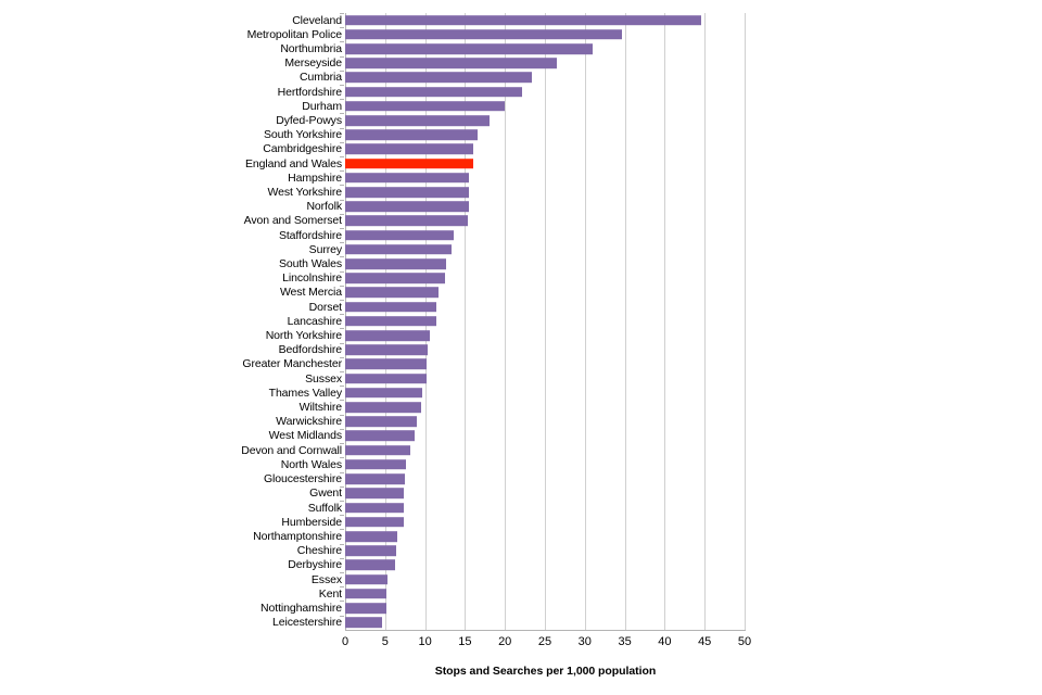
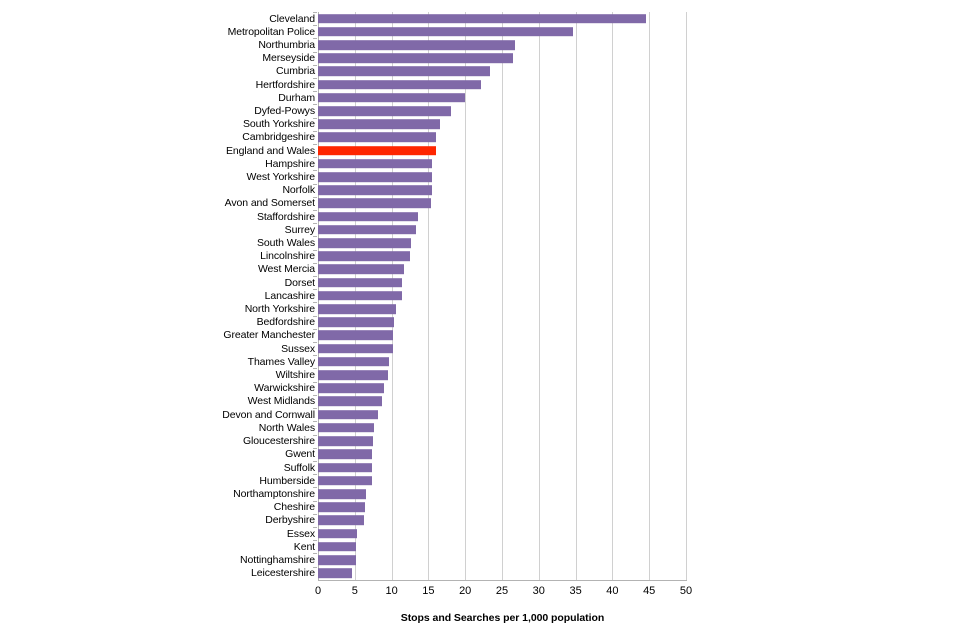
Northumbria: 31 -> 27
